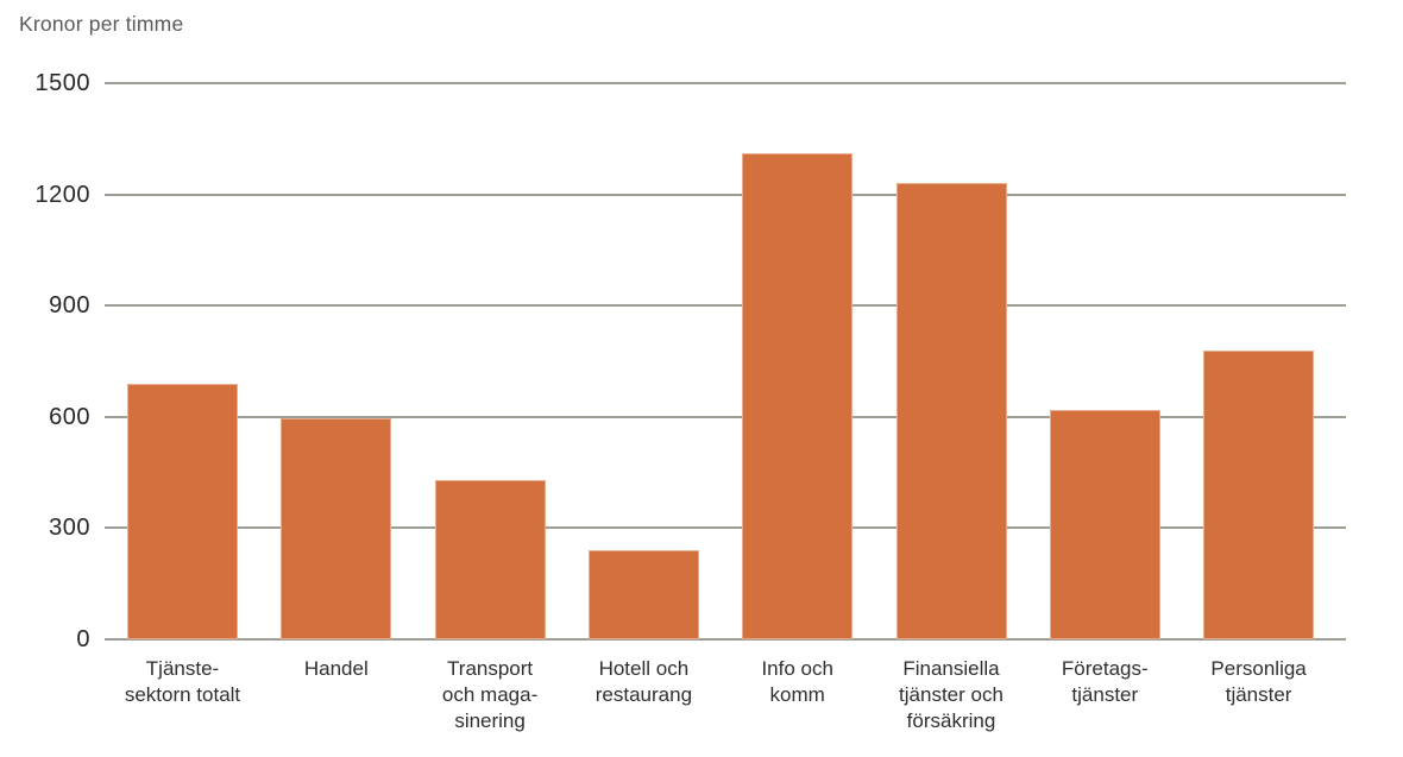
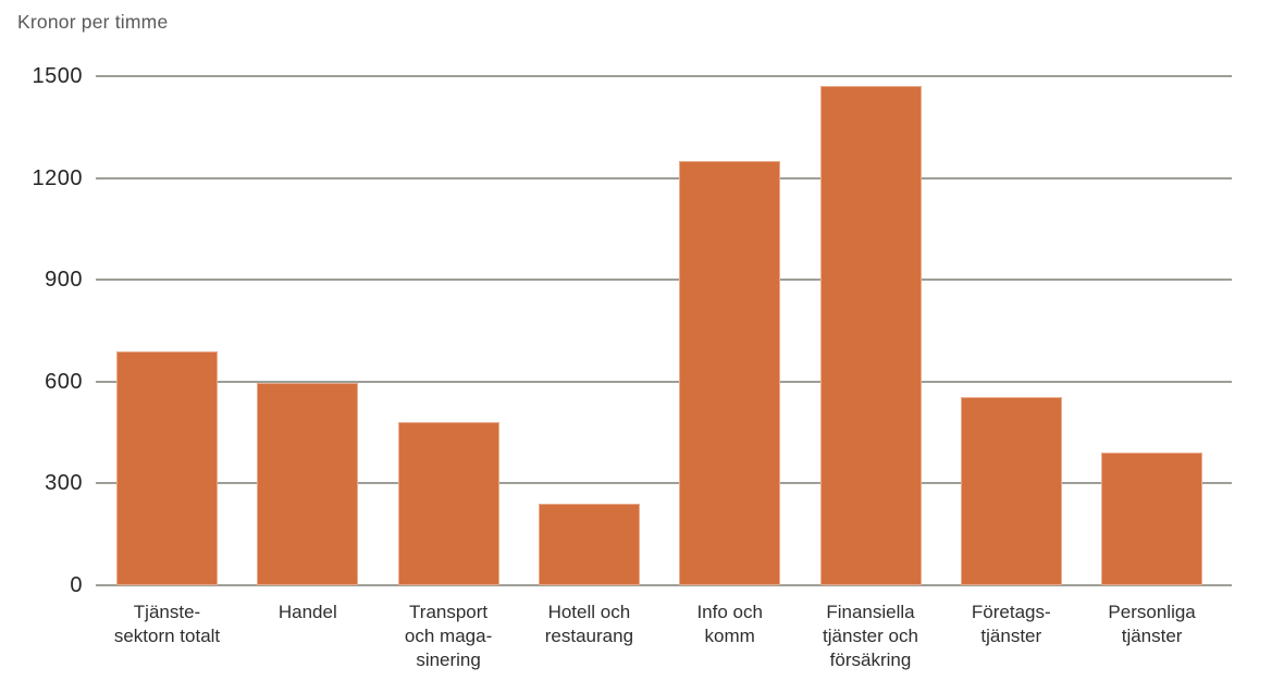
Transport och maga- sinering: 430 -> 480
Info och komm: 1310 -> 1250
Finansiella tjänster och försäkring: 1230 -> 1470
Företags- tjänster: 620 -> 560
Personliga tjänster: 780 -> 390
